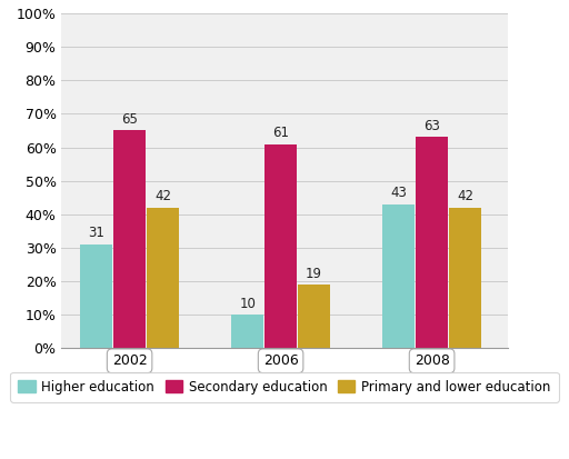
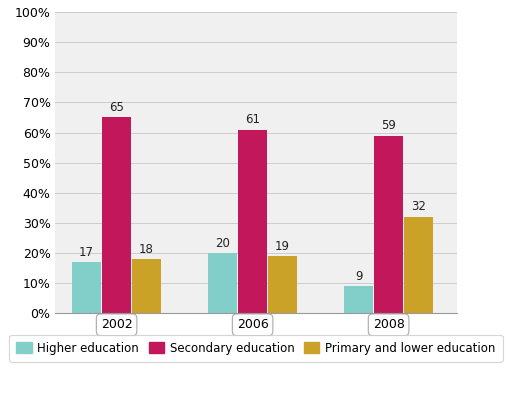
Higher education/2002: 31 -> 17
Primary and lower education/2002: 42 -> 18
Higher education/2006: 10 -> 20
Higher education/2008: 43 -> 9
Secondary education/2008: 63 -> 59
Primary and lower education/2008: 42 -> 32
